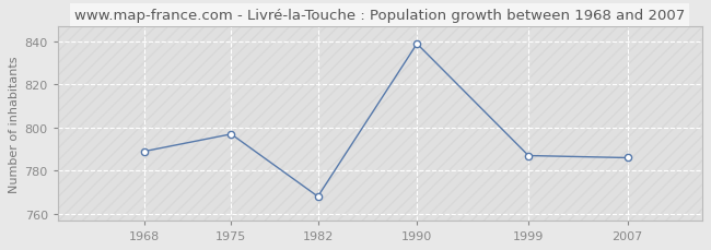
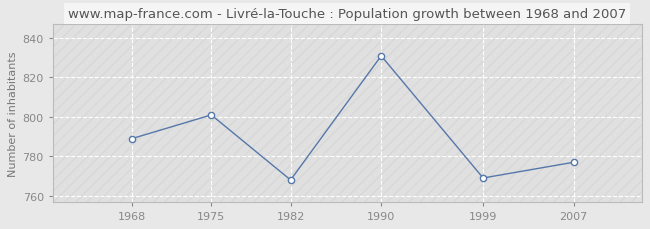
1975: 797 -> 801
1990: 839 -> 831
1999: 787 -> 769
2007: 786 -> 777
